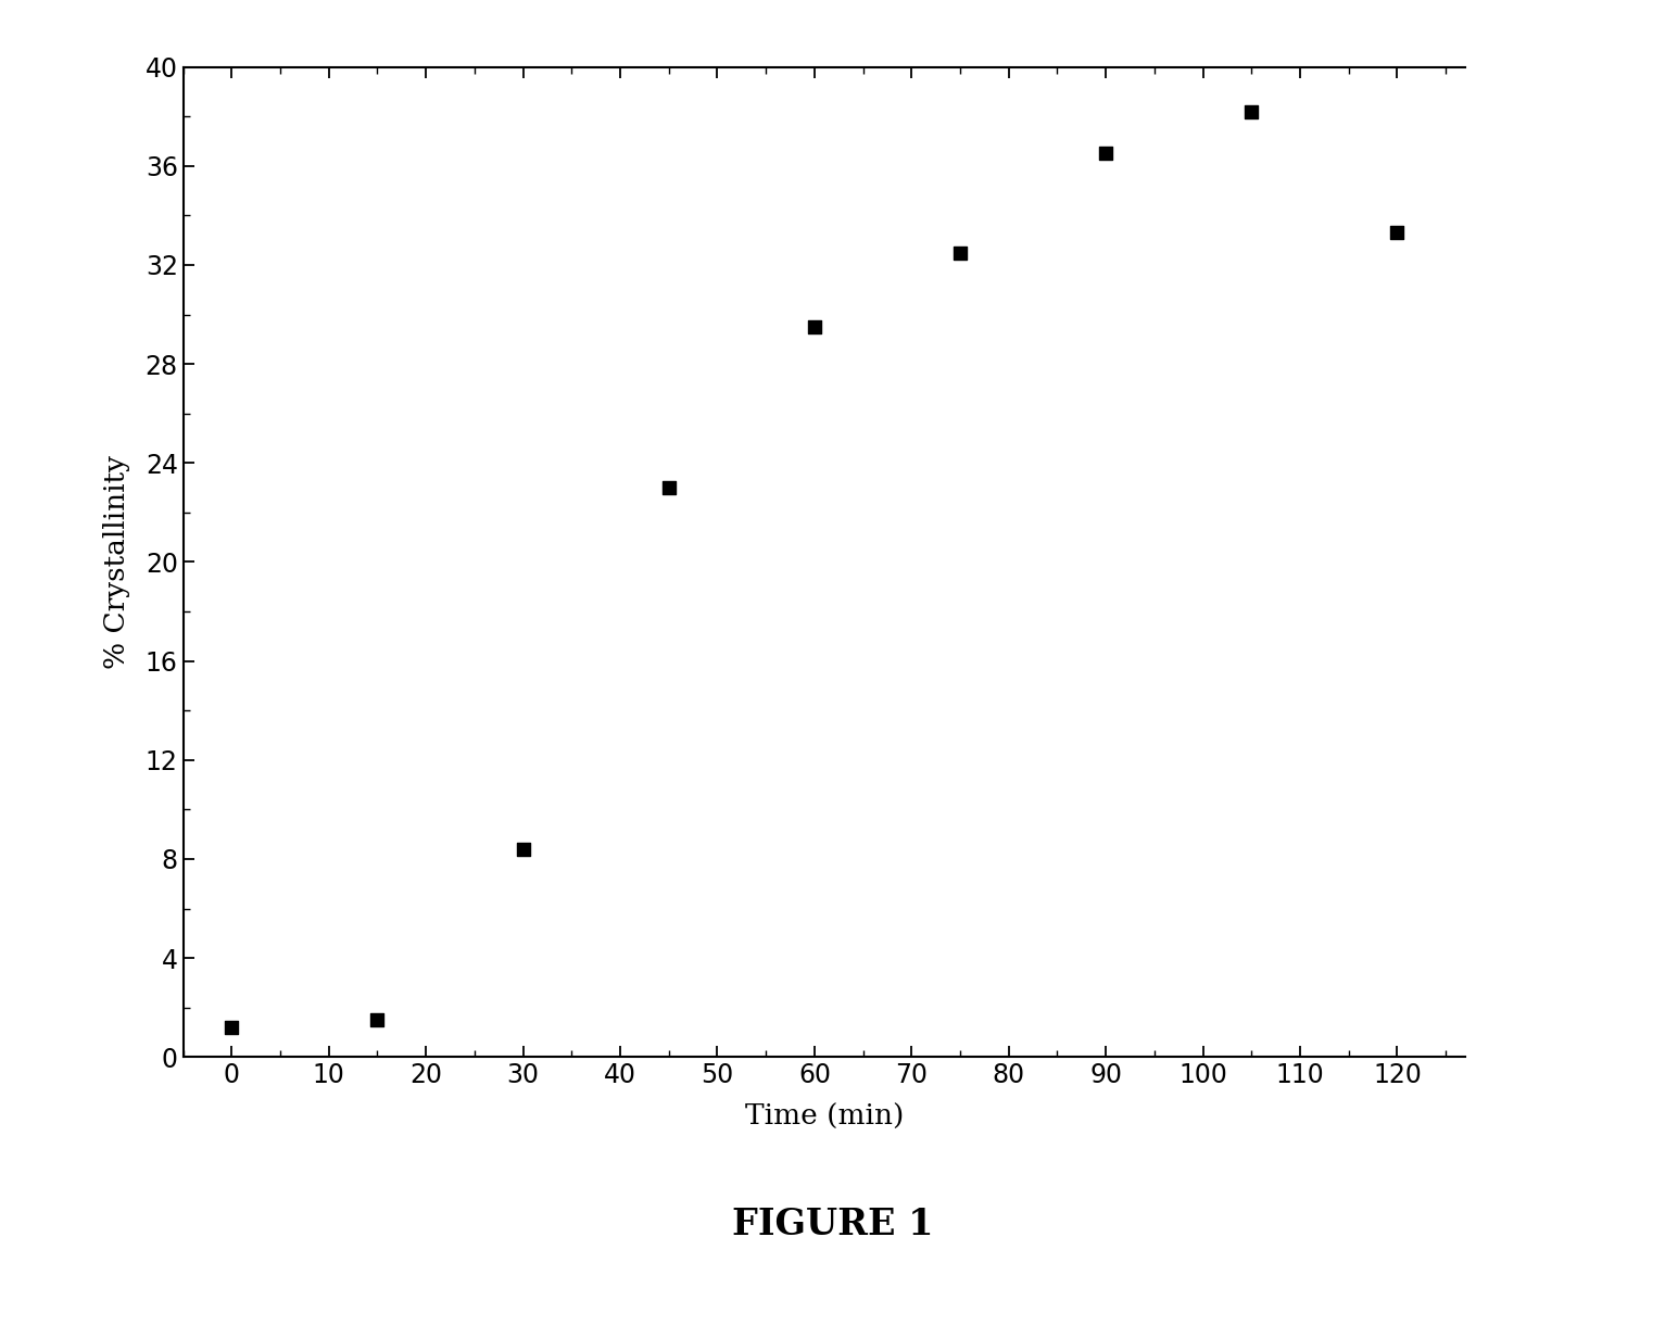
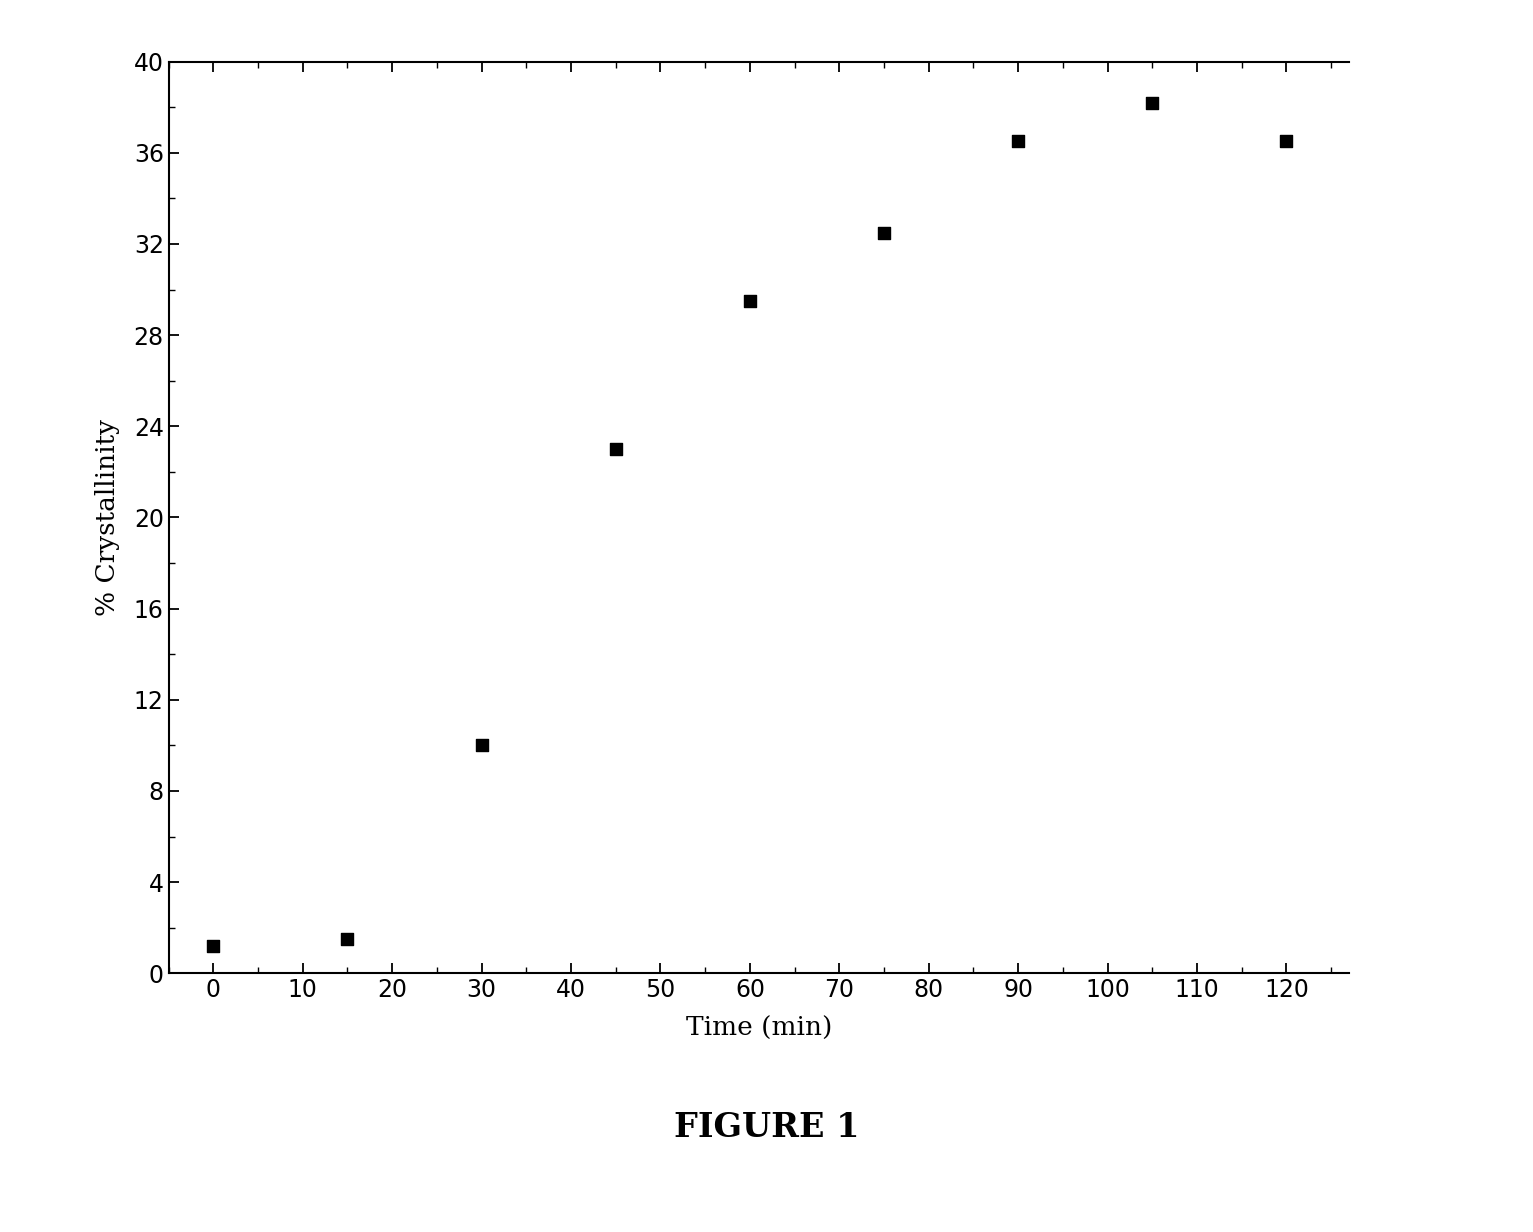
30: 8.4 -> 10.0
120: 33.3 -> 36.5
